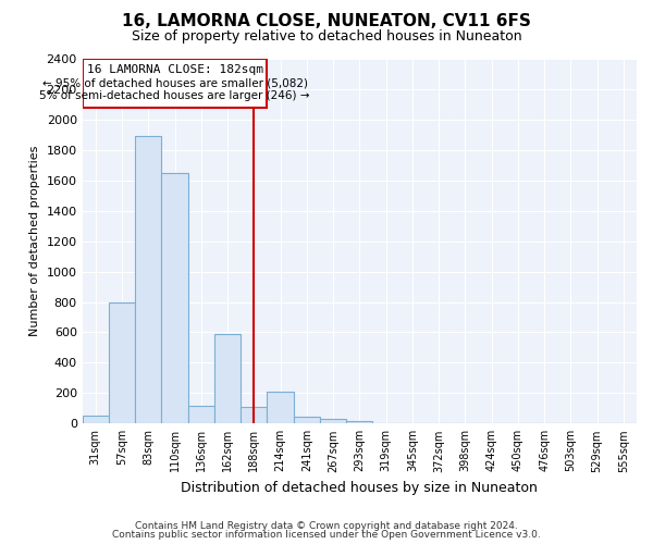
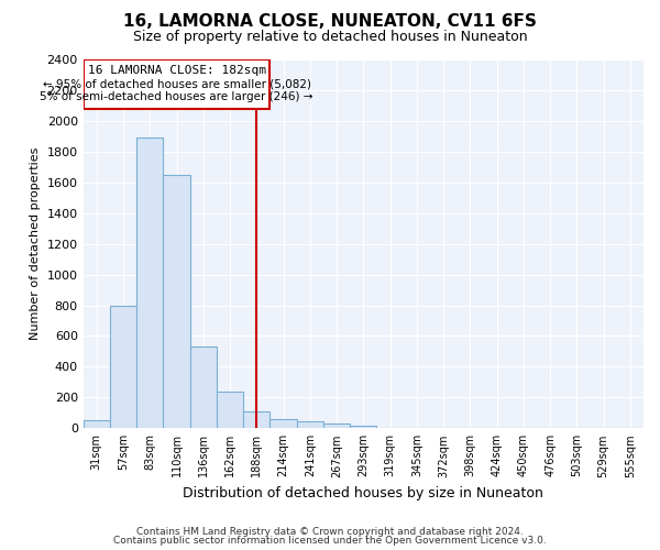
136sqm: 120 -> 540
162sqm: 590 -> 240
214sqm: 210 -> 60
